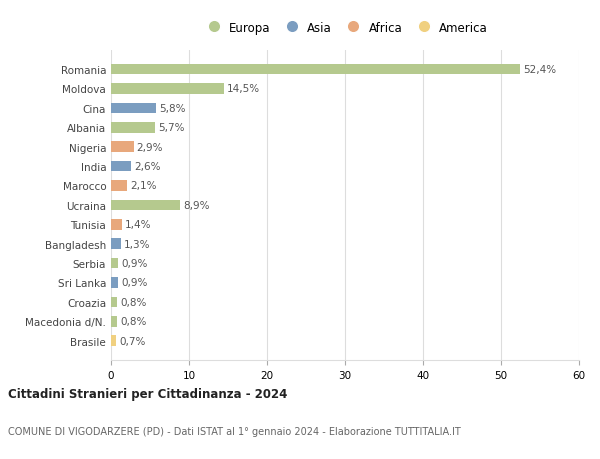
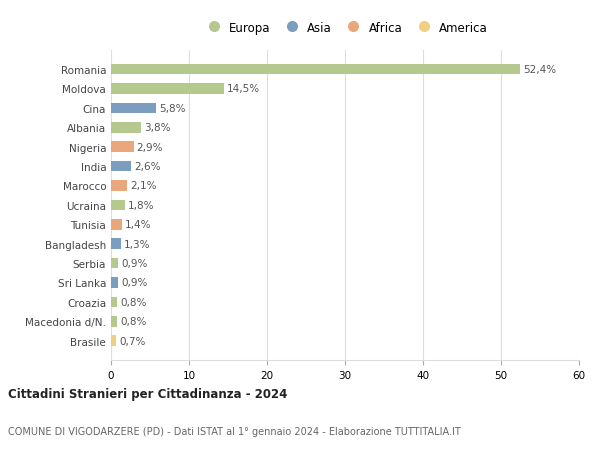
Albania: 5,7% -> 3,8%
Ucraina: 8,9% -> 1,8%
